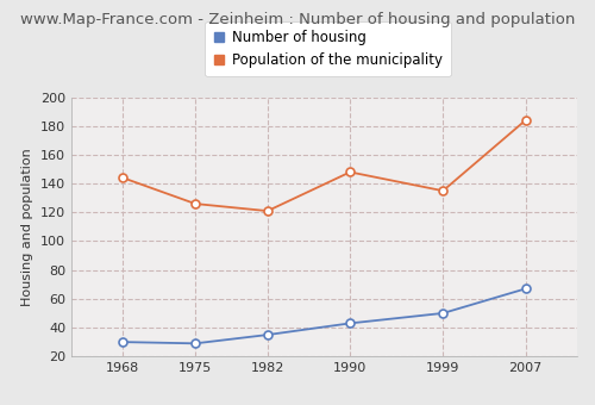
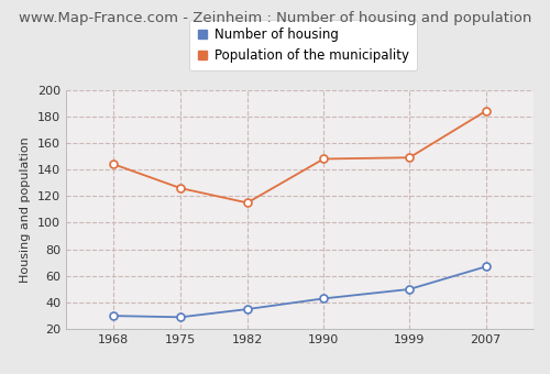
Population of the municipality/1982: 121 -> 115
Population of the municipality/1999: 135 -> 149
